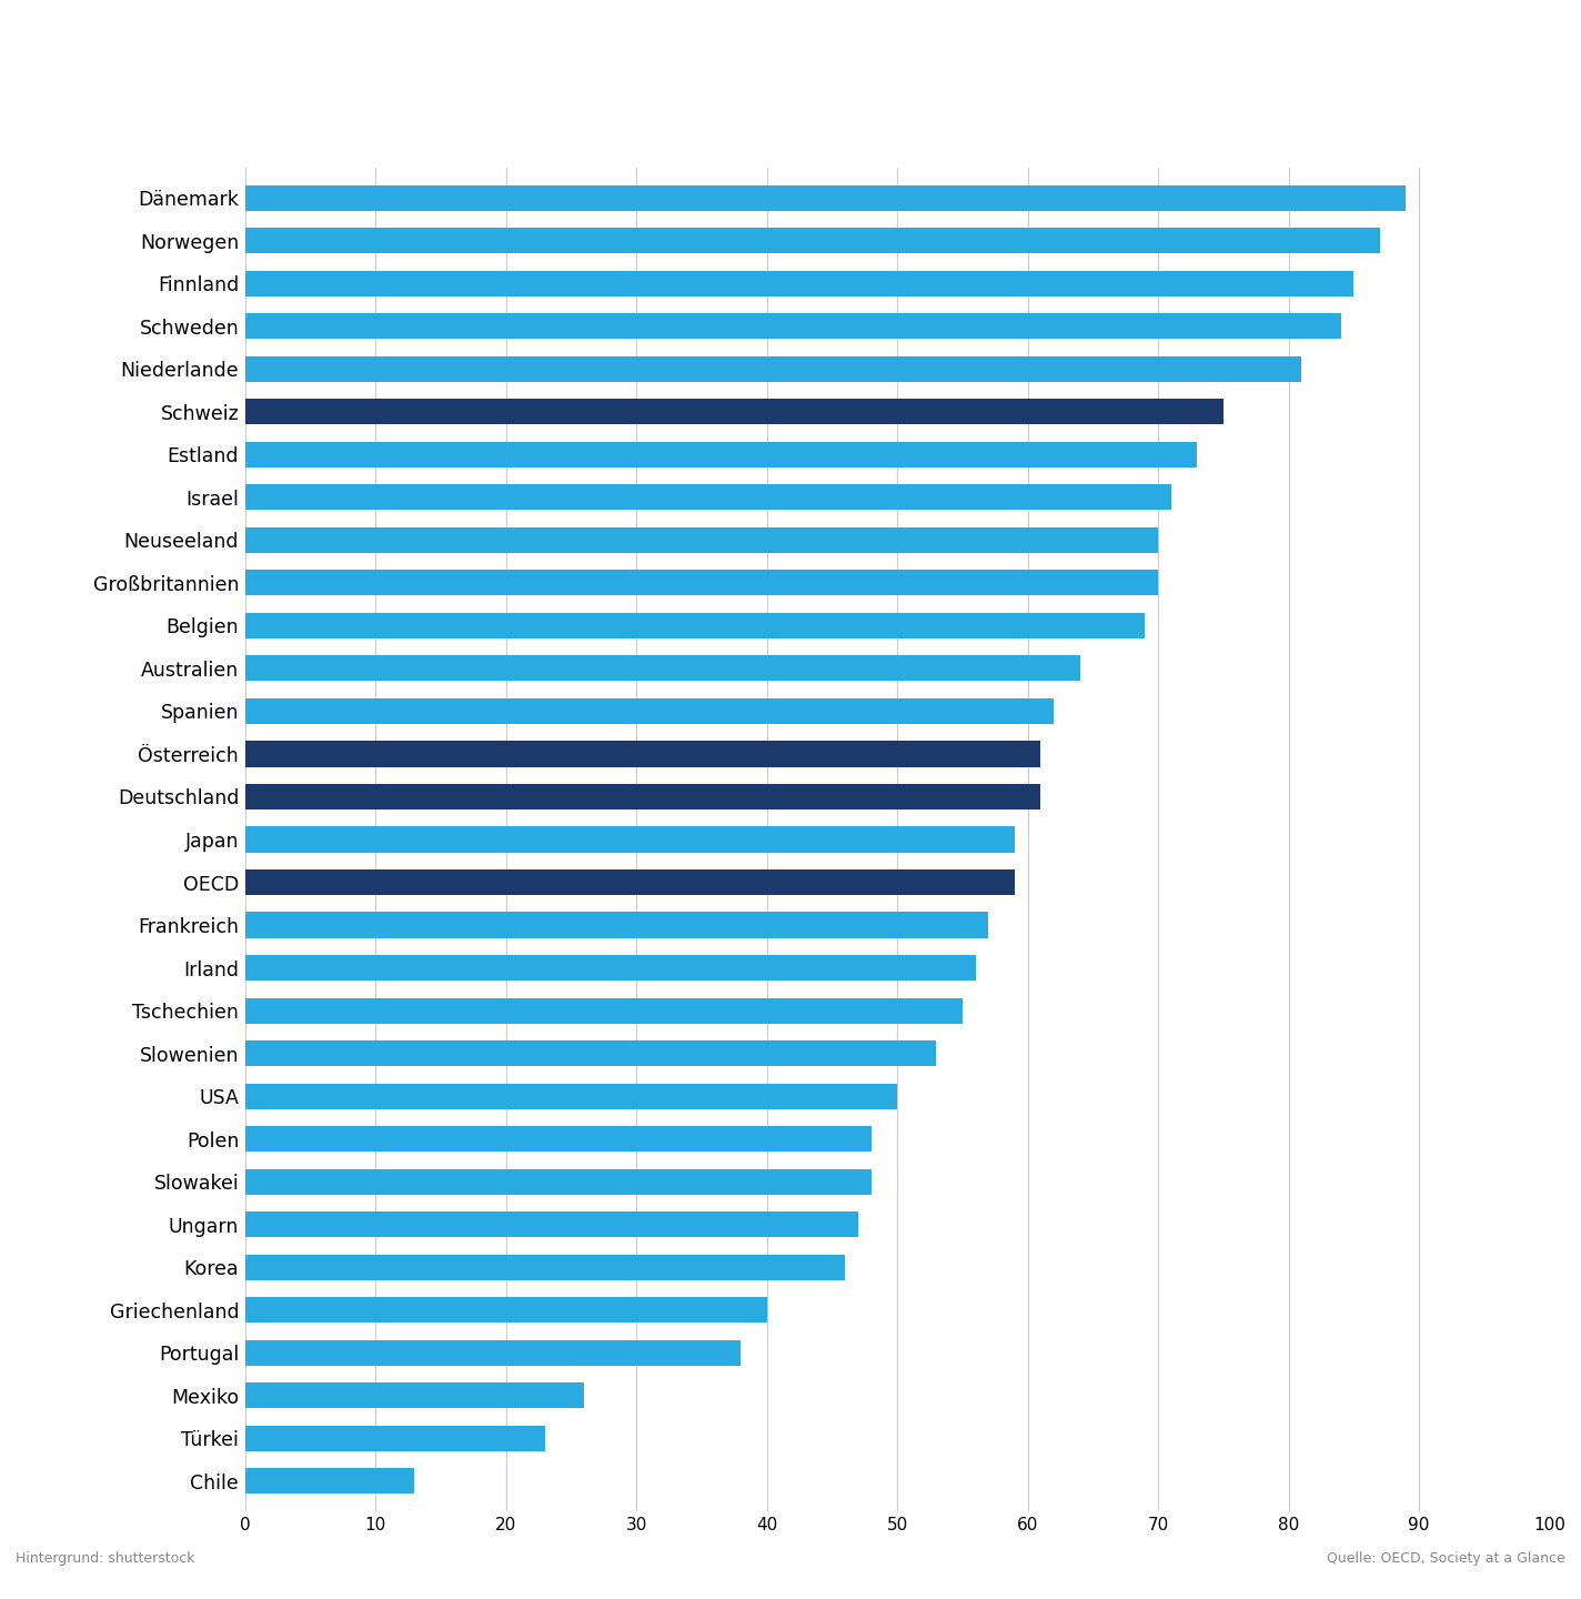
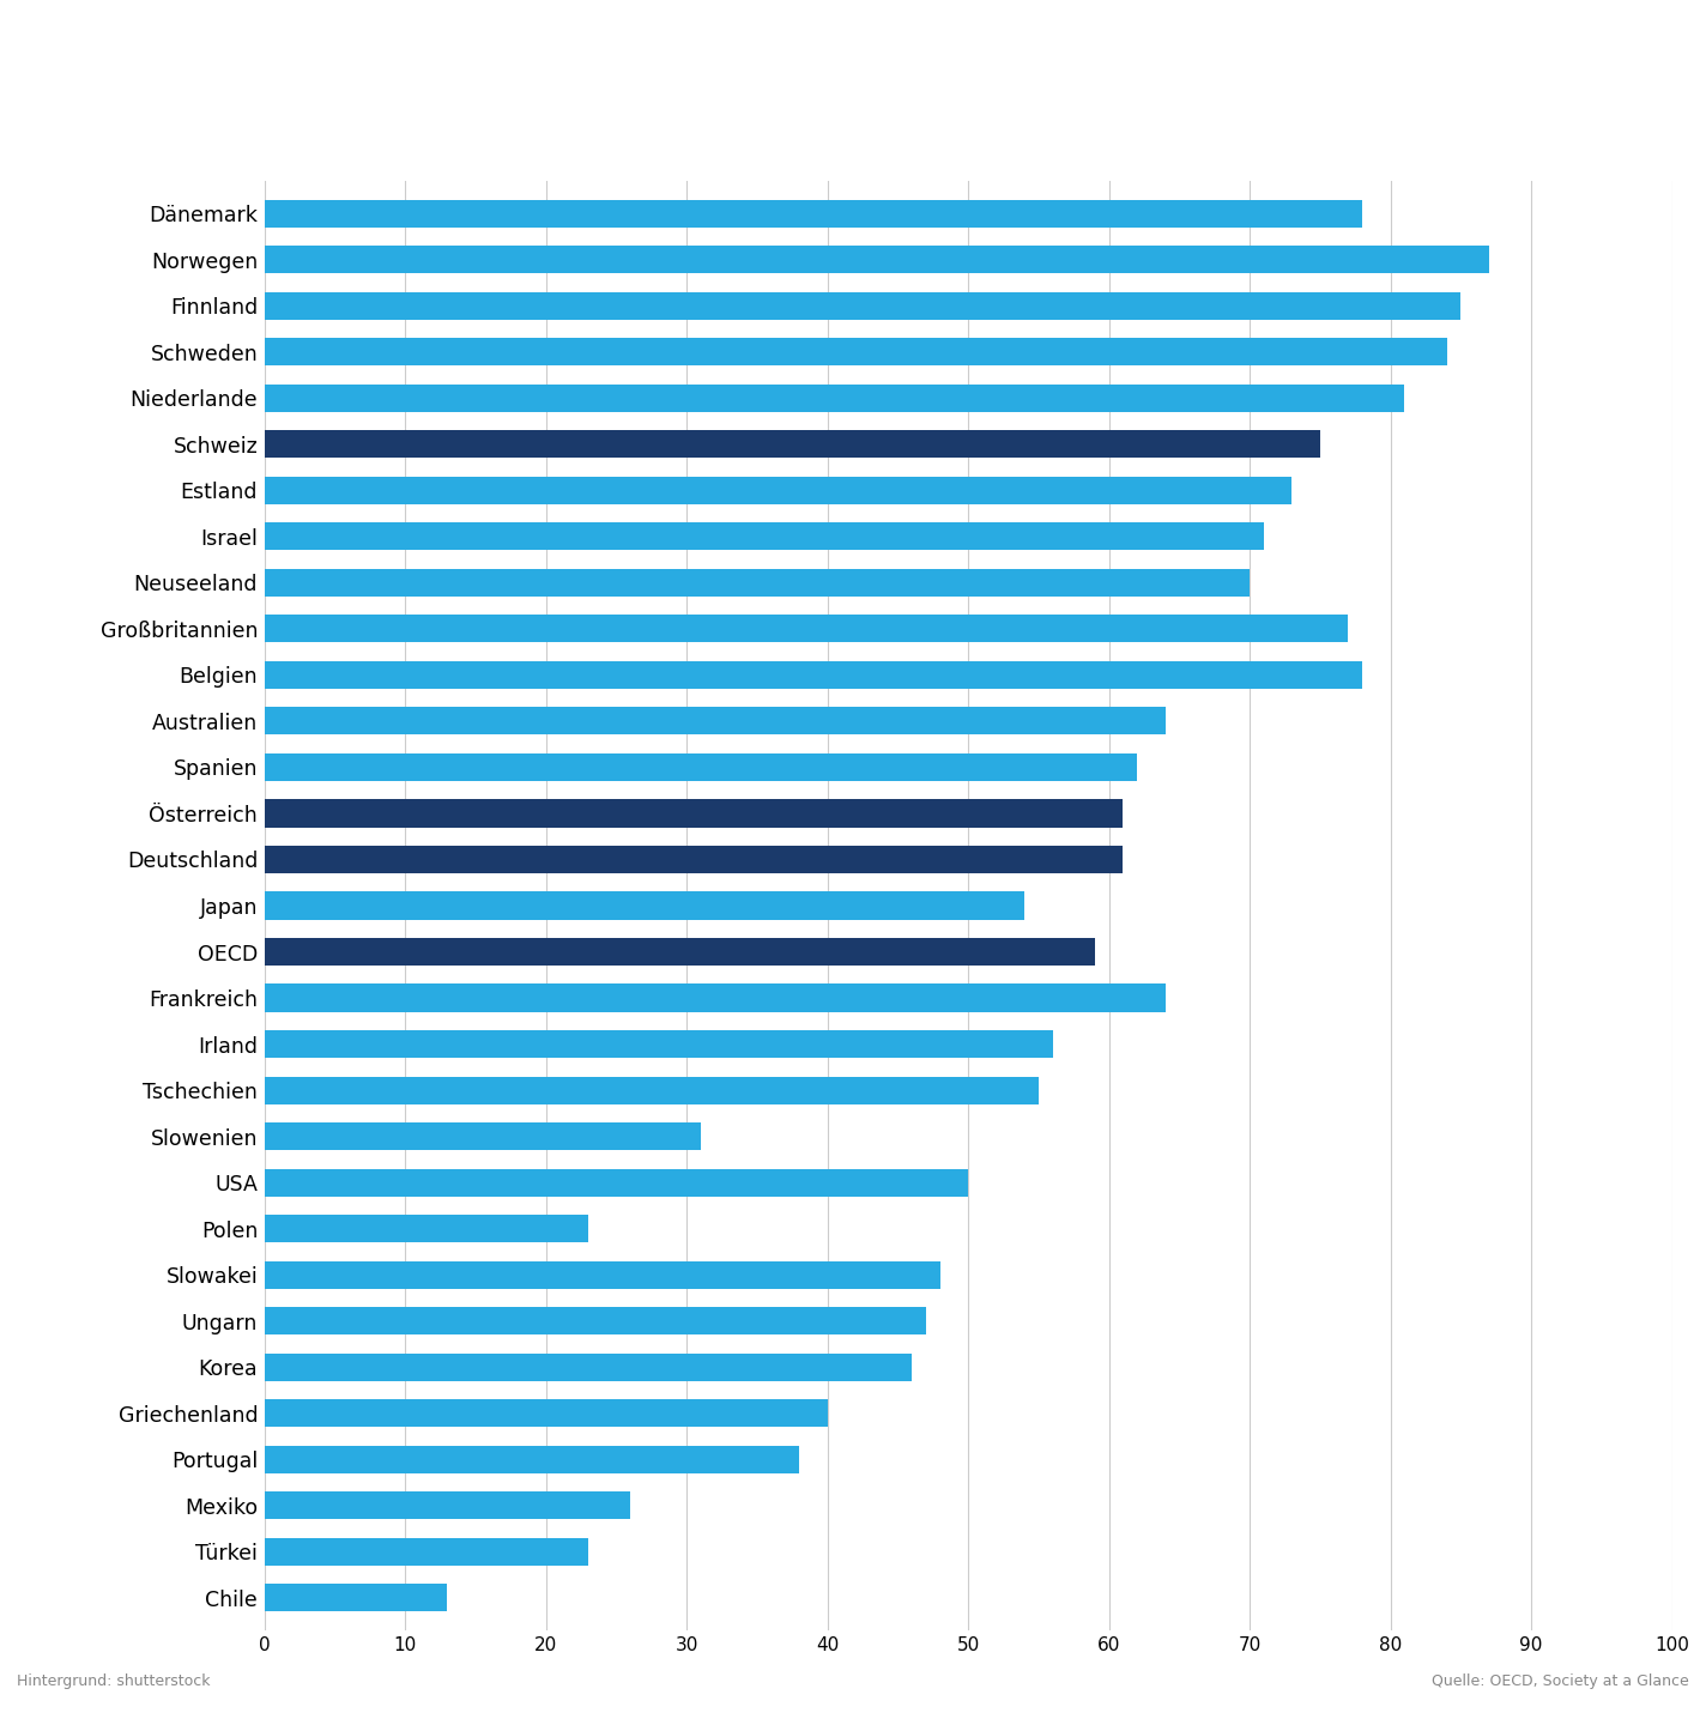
Dänemark: 89 -> 78
Großbritannien: 70 -> 77
Belgien: 69 -> 78
Japan: 59 -> 54
Frankreich: 57 -> 64
Slowenien: 53 -> 31
Polen: 48 -> 23
